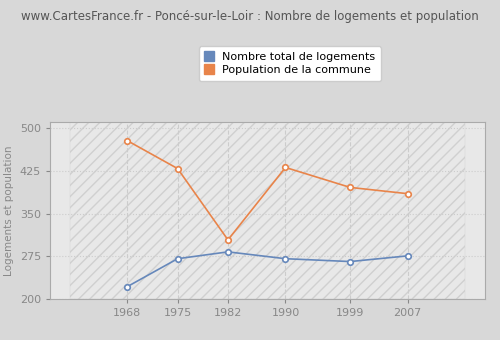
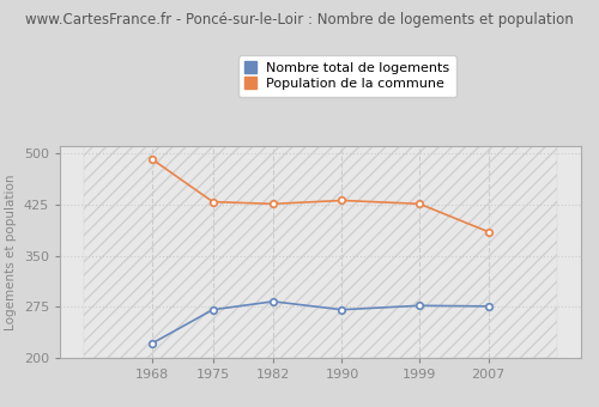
Population de la commune/1968: 478 -> 491
Population de la commune/1982: 304 -> 426
Nombre total de logements/1999: 266 -> 277
Population de la commune/1999: 396 -> 426
